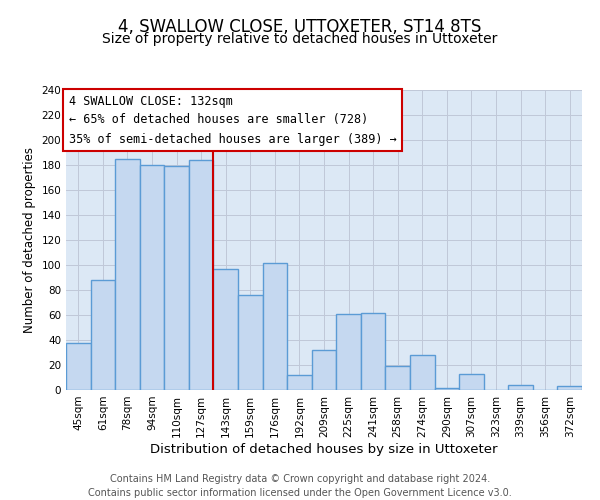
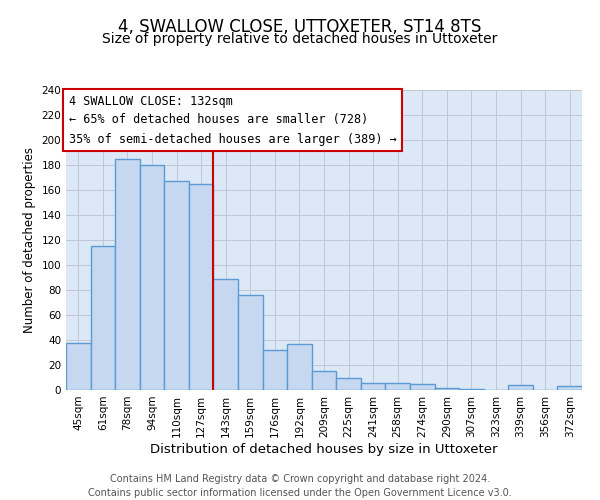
61sqm: 88 -> 115
110sqm: 179 -> 167
127sqm: 184 -> 165
143sqm: 97 -> 89
176sqm: 102 -> 32
192sqm: 12 -> 37
209sqm: 32 -> 15
225sqm: 61 -> 10
241sqm: 62 -> 6
258sqm: 19 -> 6
274sqm: 28 -> 5
307sqm: 13 -> 1
